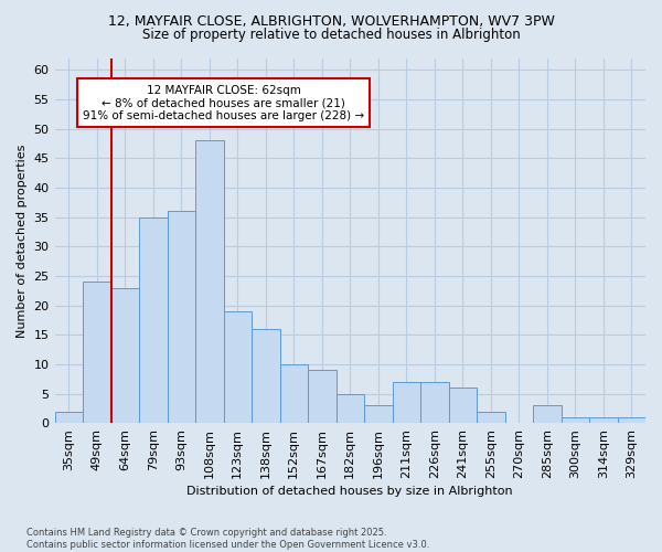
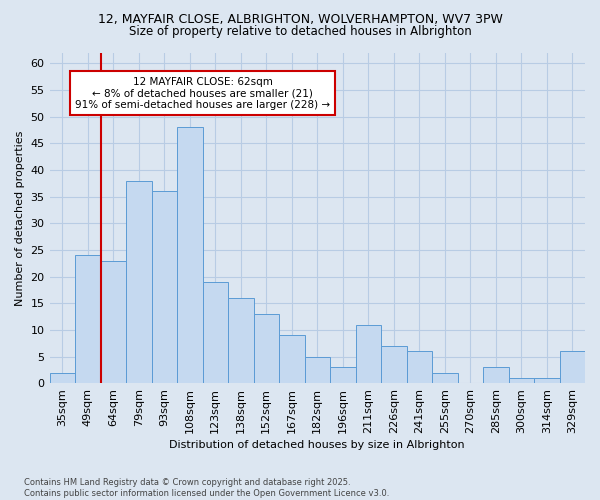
79sqm: 35 -> 38
152sqm: 10 -> 13
211sqm: 7 -> 11
329sqm: 1 -> 6
